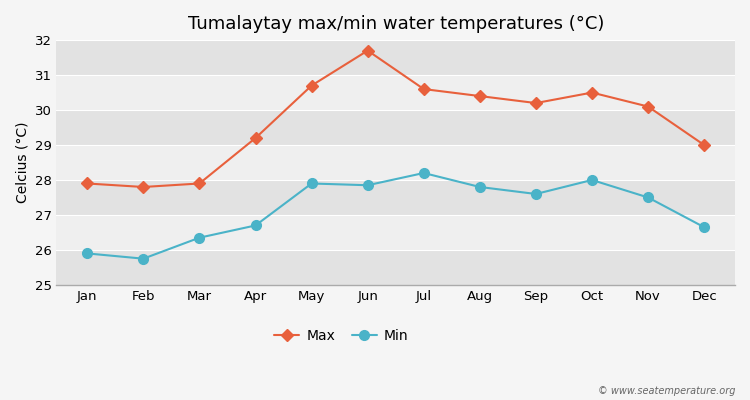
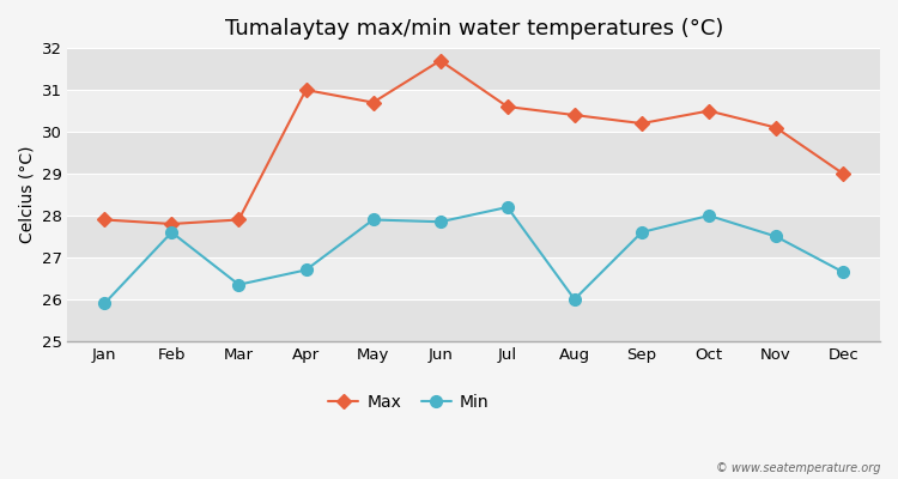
Min/Feb: 25.75 -> 27.60
Max/Apr: 29.2 -> 31.0
Min/Aug: 27.80 -> 26.00
